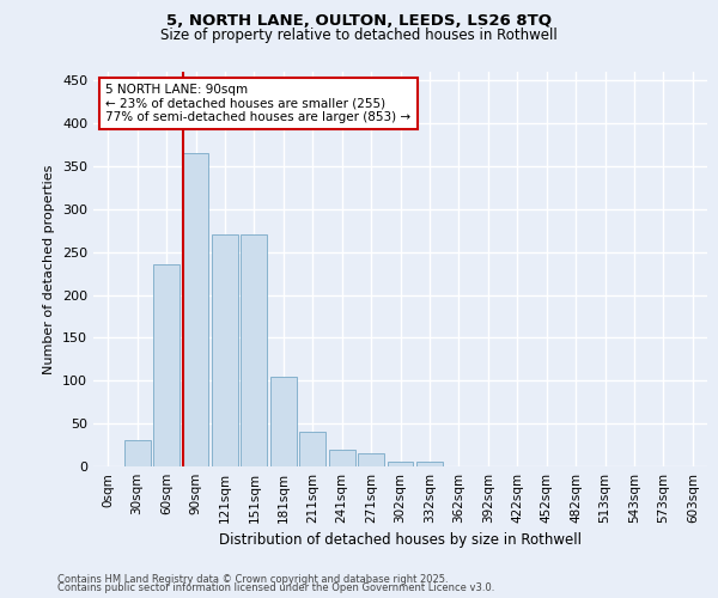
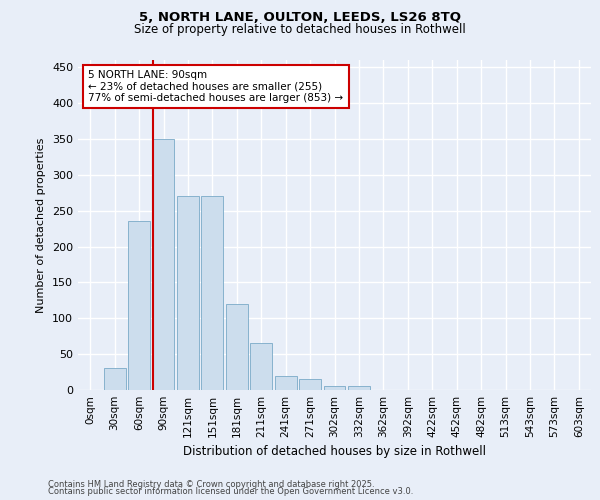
90sqm: 365 -> 350
181sqm: 105 -> 120
211sqm: 40 -> 66
